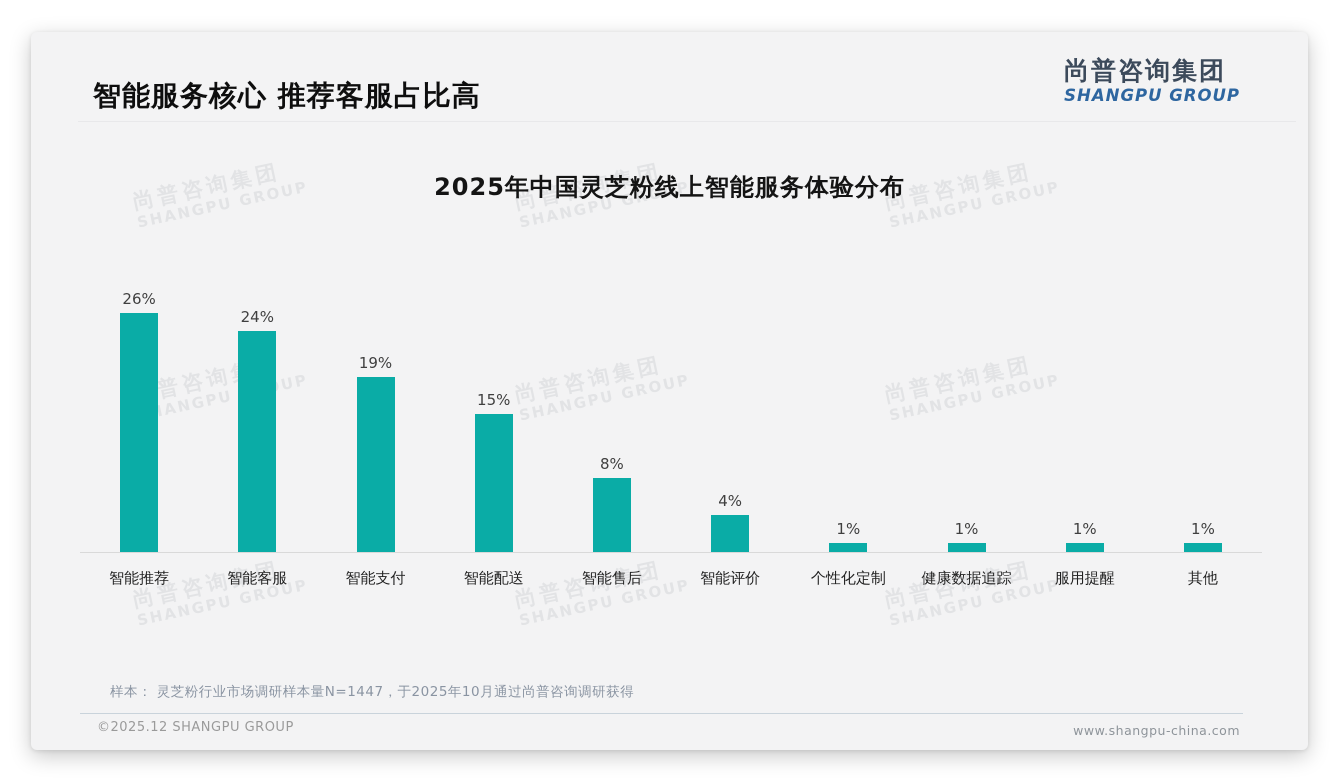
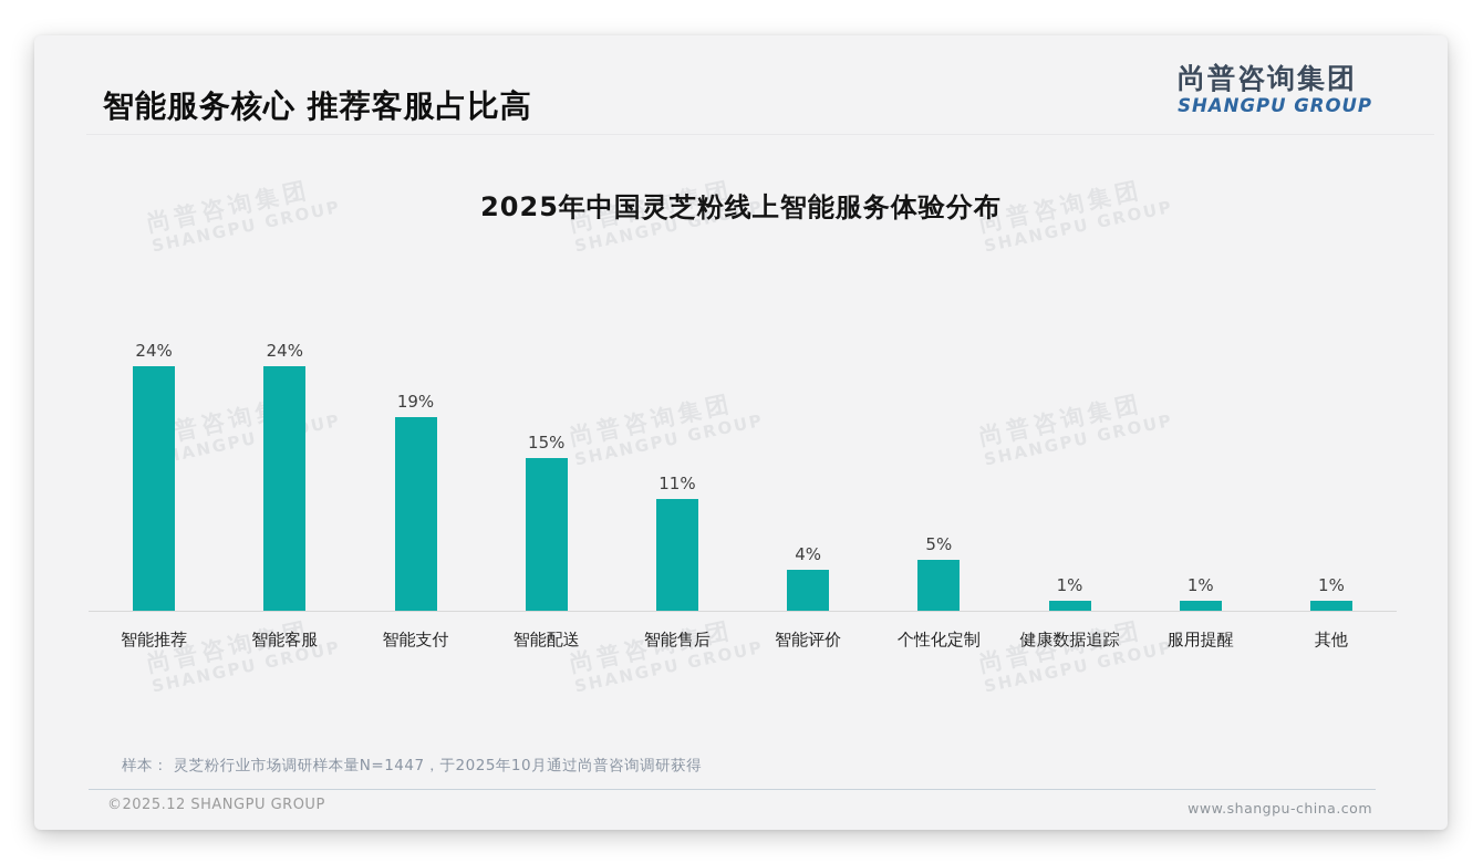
智能推荐: 26% -> 24%
智能售后: 8% -> 11%
个性化定制: 1% -> 5%
